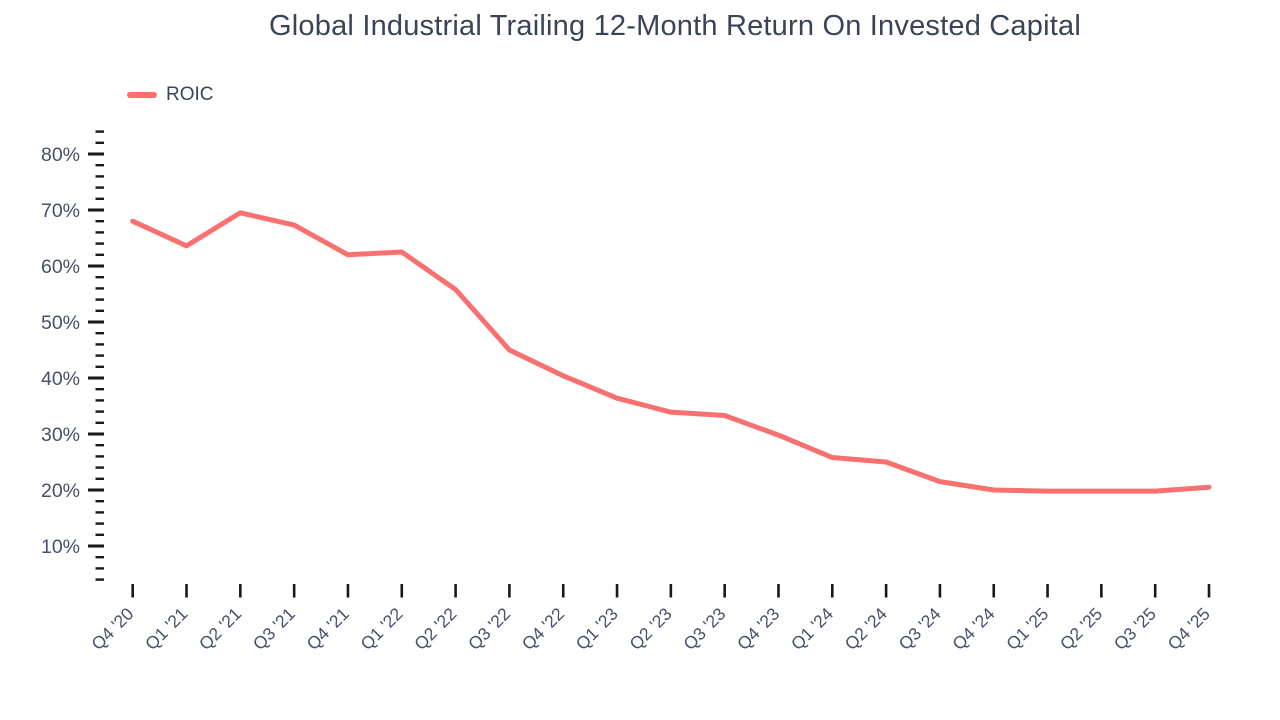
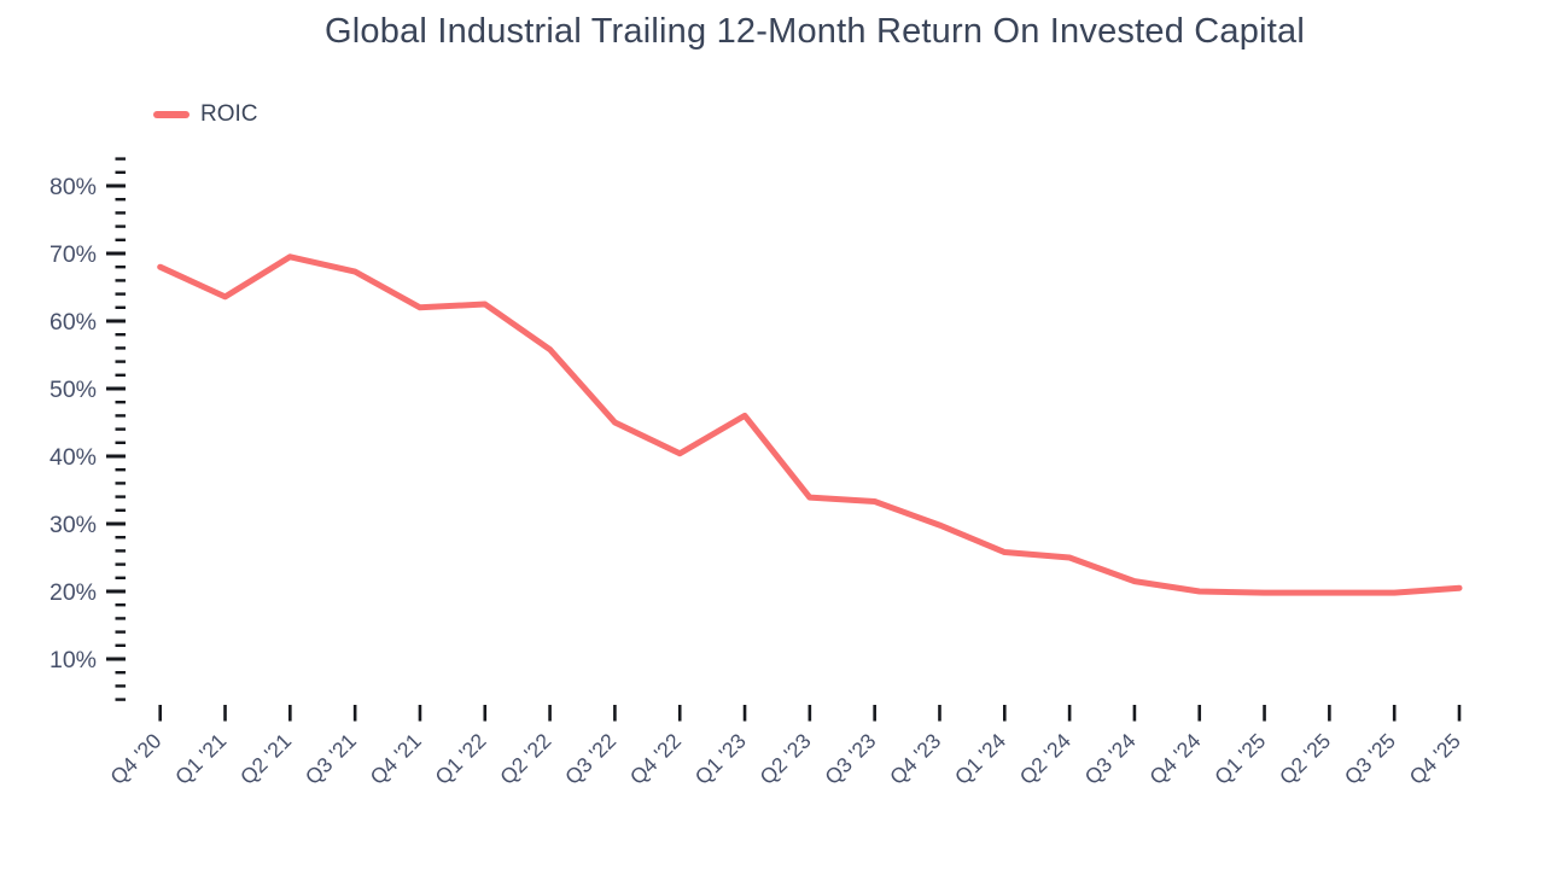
Q1 '23: 36% -> 46%
